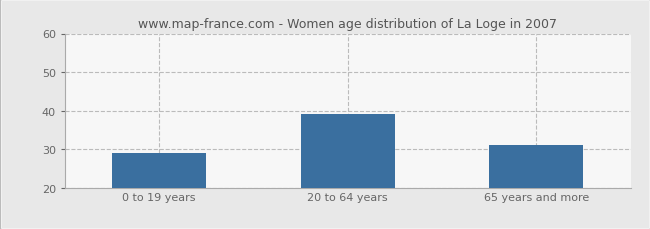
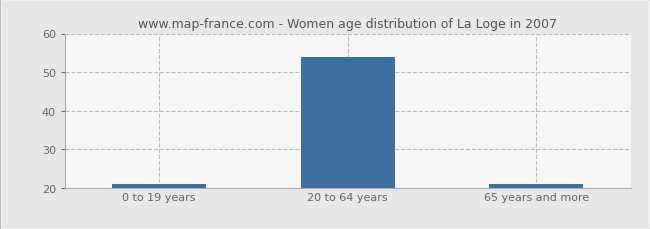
0 to 19 years: 29 -> 21
20 to 64 years: 39 -> 54
65 years and more: 31 -> 21
